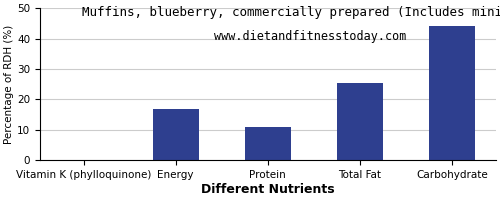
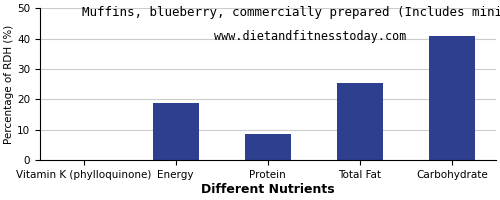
Energy: 17.0 -> 19.0
Protein: 11.0 -> 8.5
Carbohydrate: 44.0 -> 41.0
